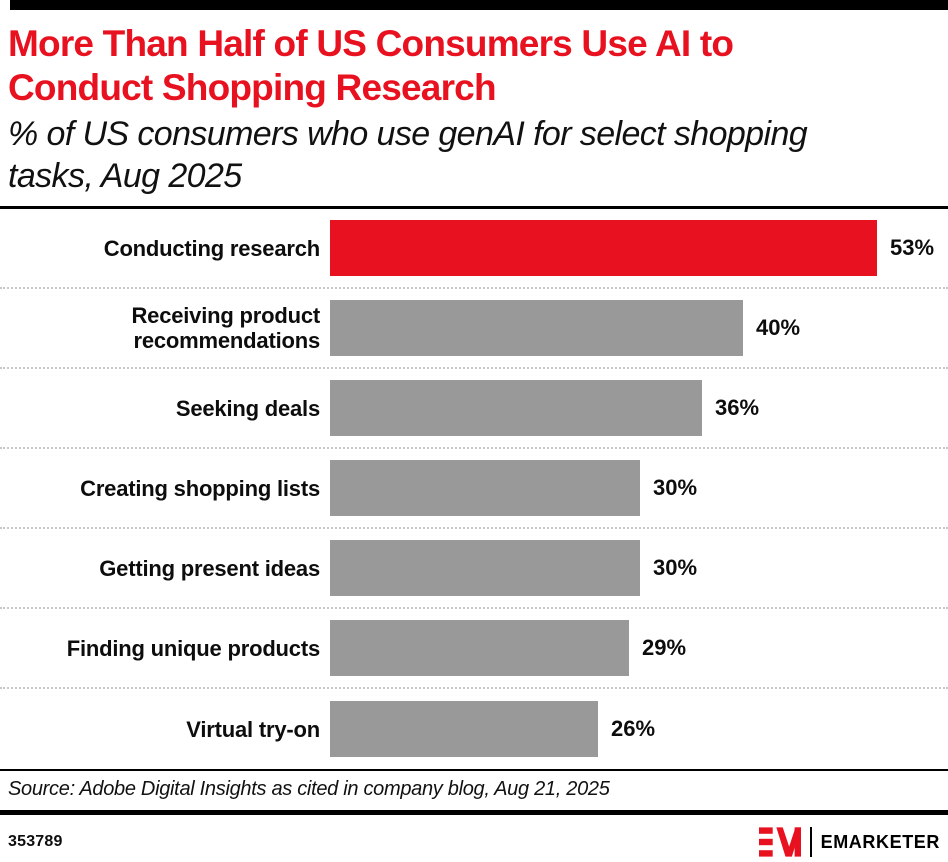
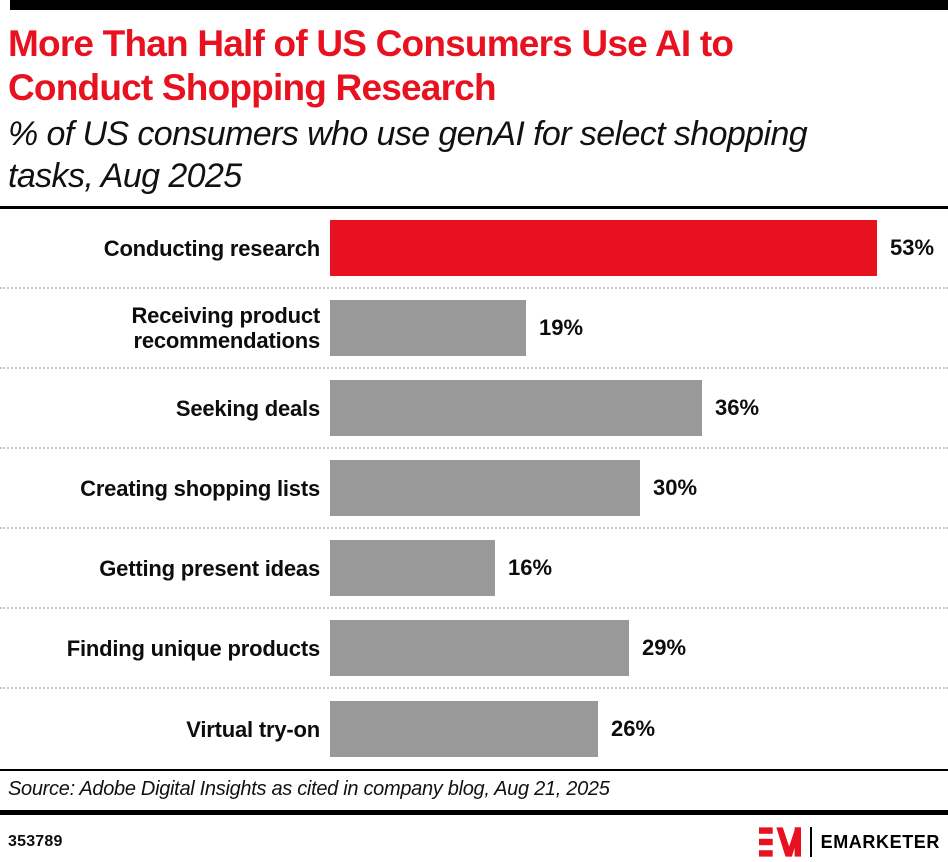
Receiving product recommendations: 40% -> 19%
Getting present ideas: 30% -> 16%
